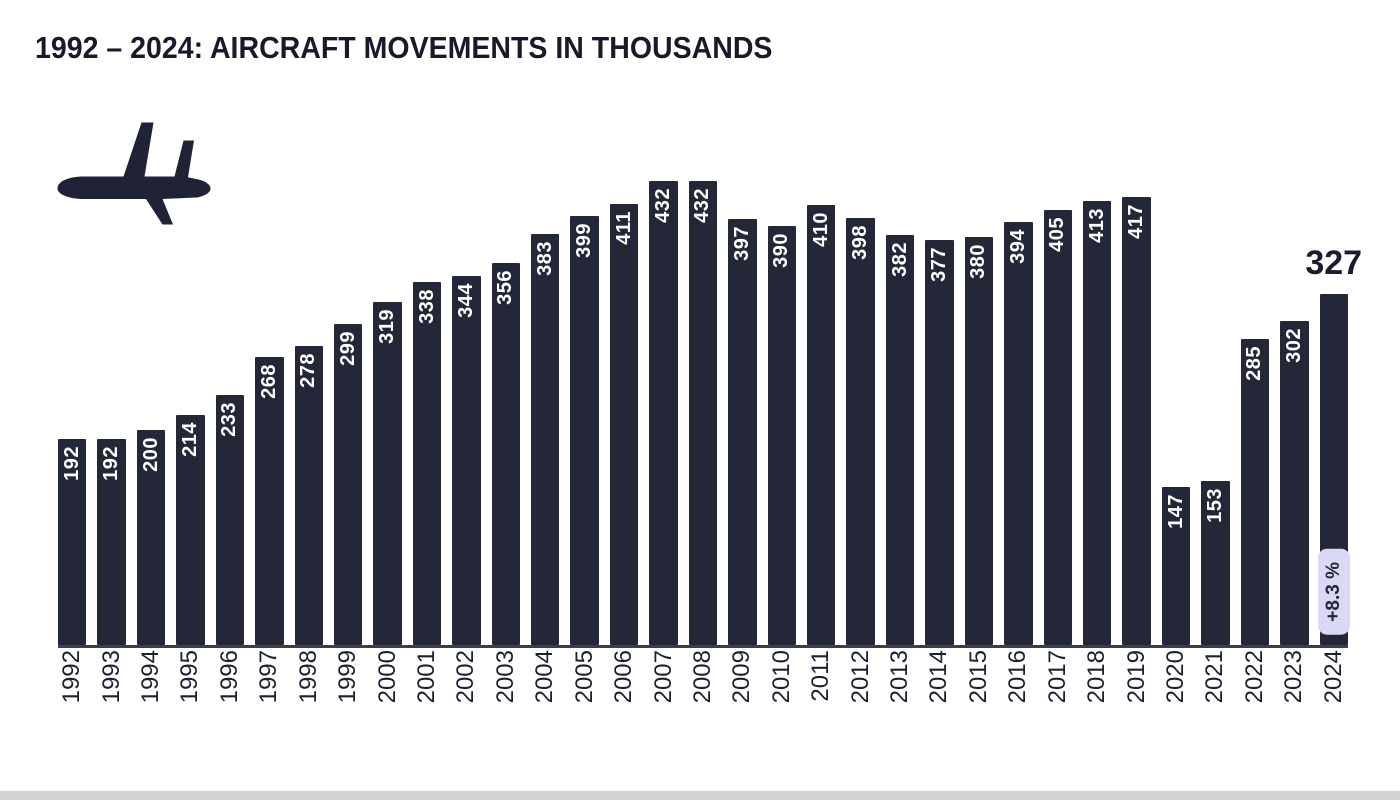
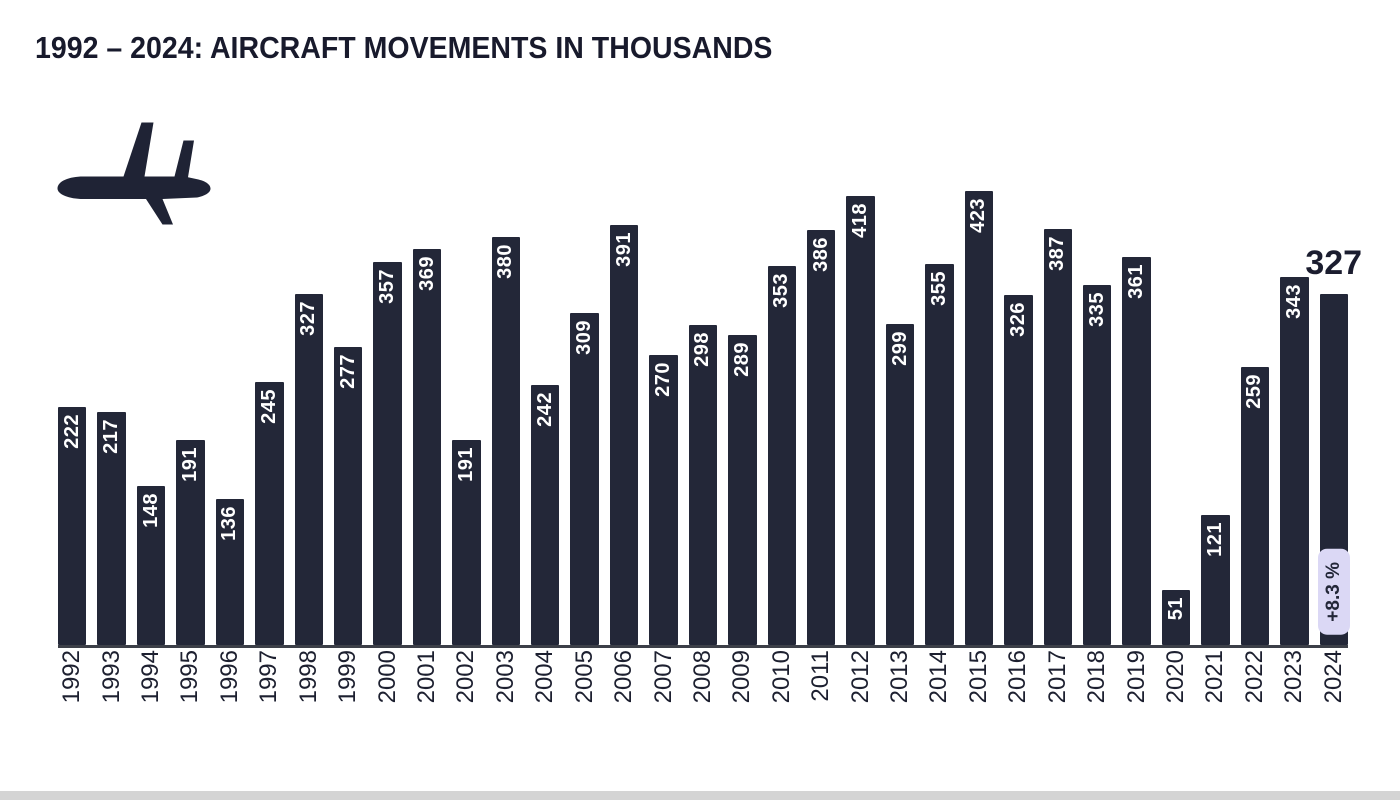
1992: 192 -> 222
1993: 192 -> 217
1994: 200 -> 148
1995: 214 -> 191
1996: 233 -> 136
1997: 268 -> 245
1998: 278 -> 327
1999: 299 -> 277
2000: 319 -> 357
2001: 338 -> 369
2002: 344 -> 191
2003: 356 -> 380
2004: 383 -> 242
2005: 399 -> 309
2006: 411 -> 391
2007: 432 -> 270
2008: 432 -> 298
2009: 397 -> 289
2010: 390 -> 353
2011: 410 -> 386
2012: 398 -> 418
2013: 382 -> 299
2014: 377 -> 355
2015: 380 -> 423
2016: 394 -> 326
2017: 405 -> 387
2018: 413 -> 335
2019: 417 -> 361
2020: 147 -> 51
2021: 153 -> 121
2022: 285 -> 259
2023: 302 -> 343
